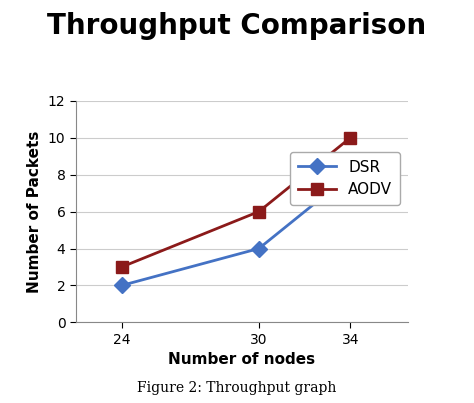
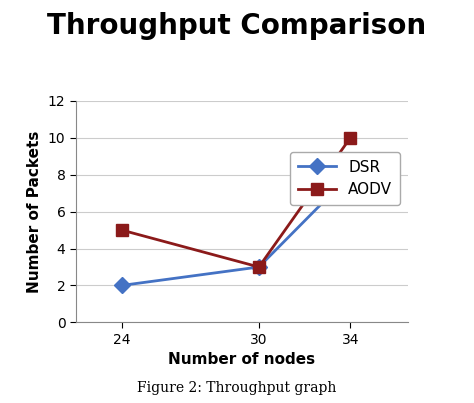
AODV/24: 3 -> 5
DSR/30: 4 -> 3
AODV/30: 6 -> 3
